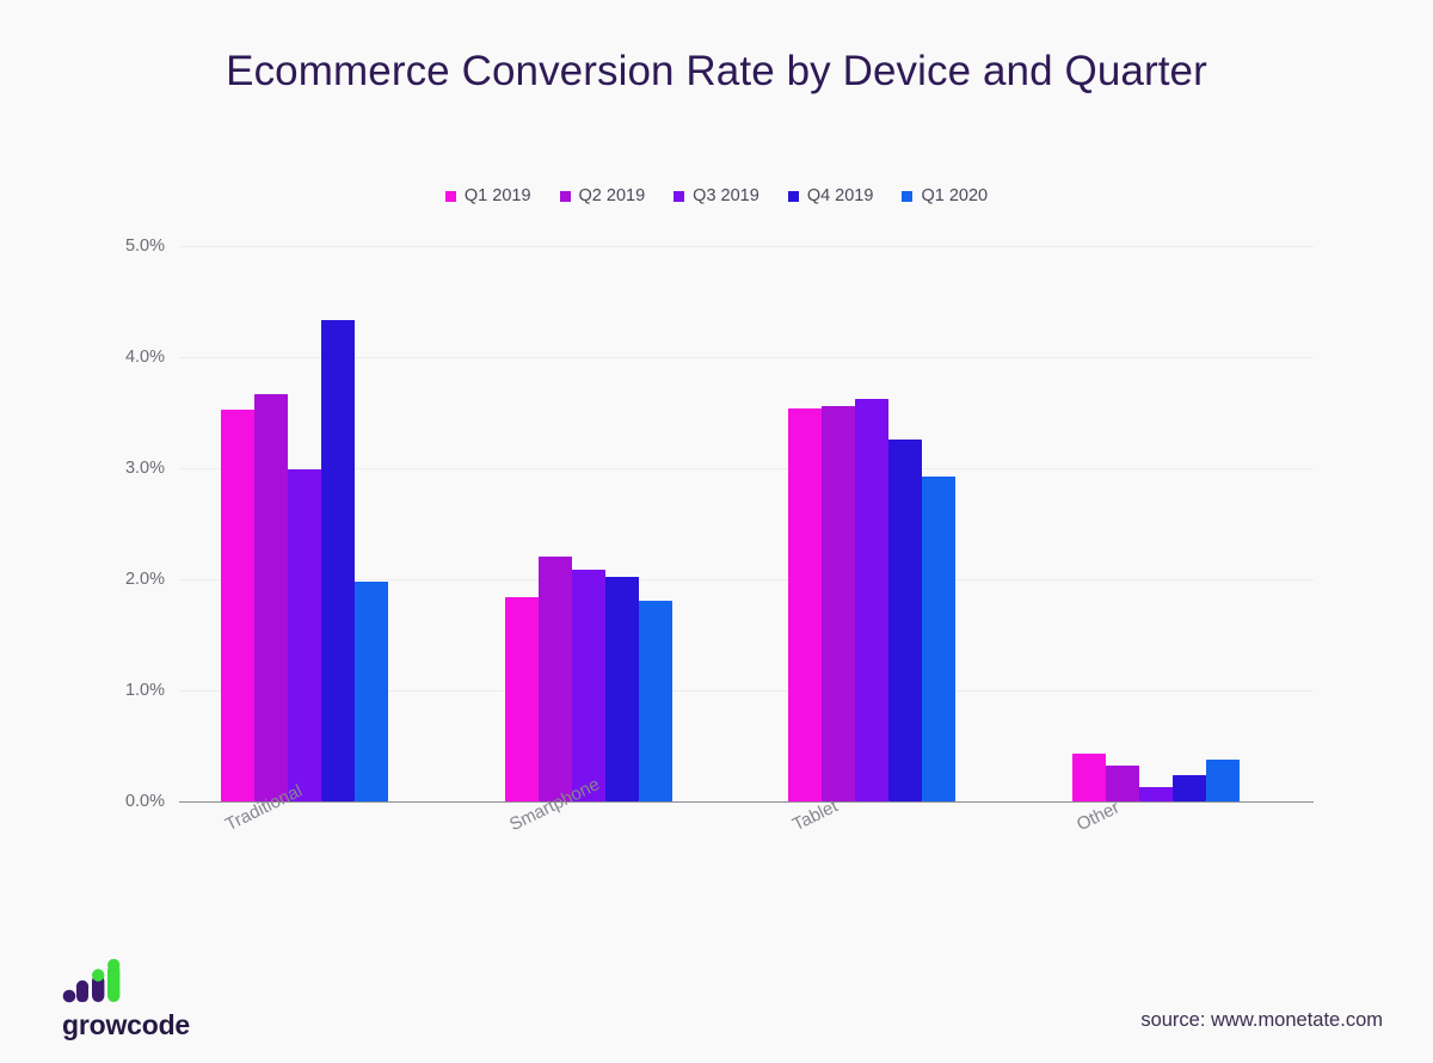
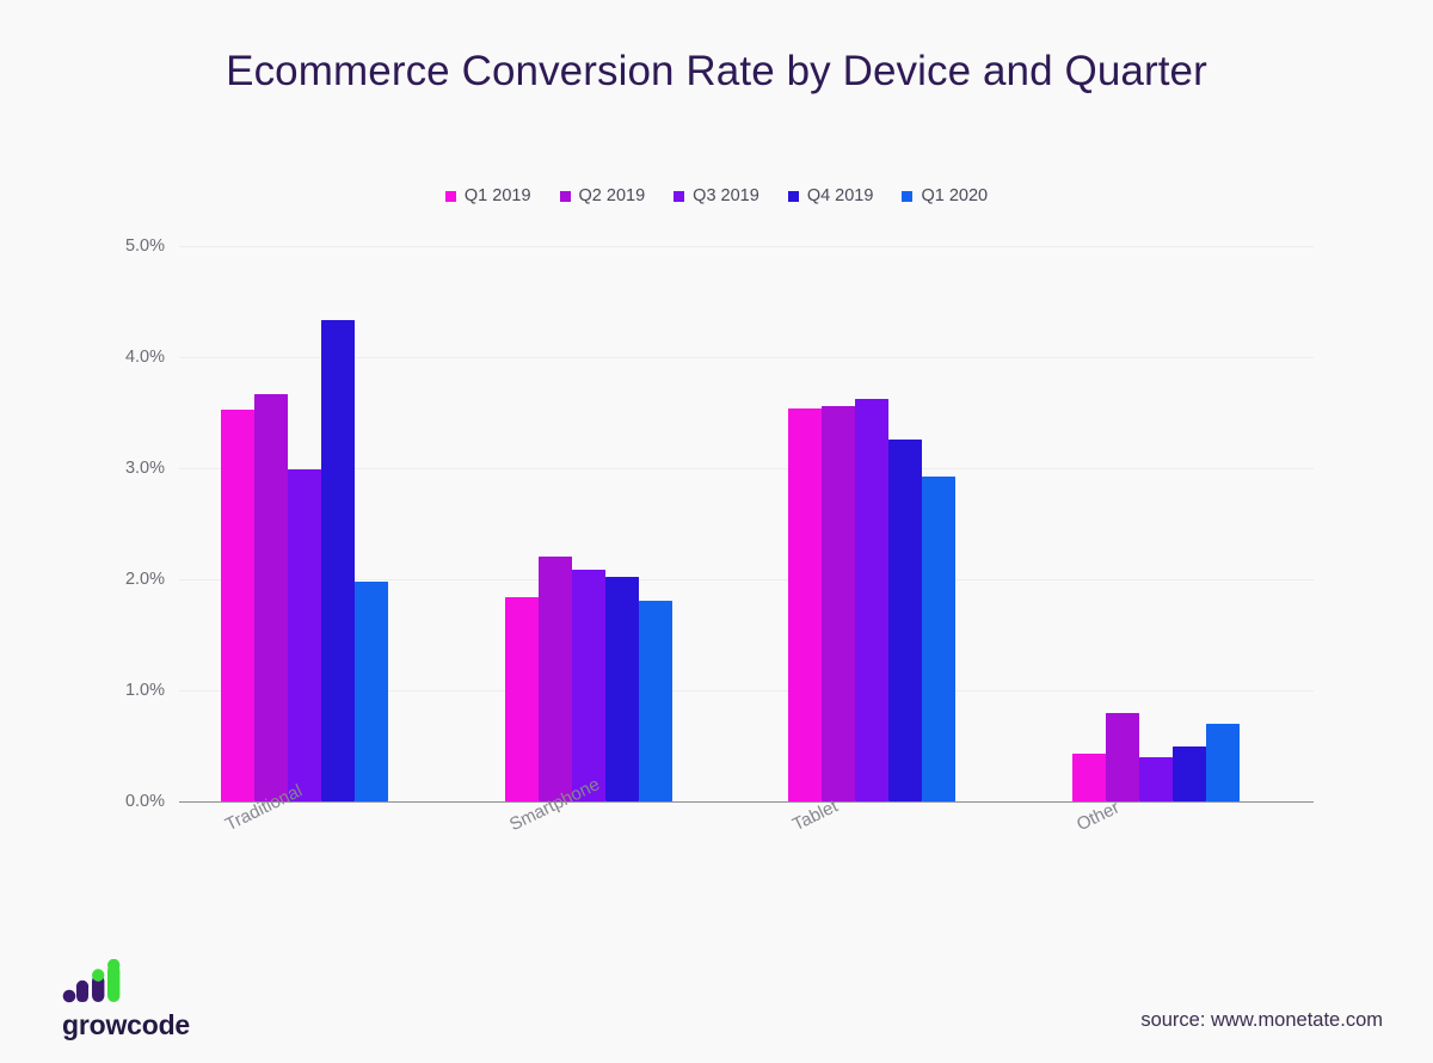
Q2 2019/Other: 0.3% -> 0.8%
Q3 2019/Other: 0.1% -> 0.4%
Q4 2019/Other: 0.2% -> 0.5%
Q1 2020/Other: 0.4% -> 0.7%
